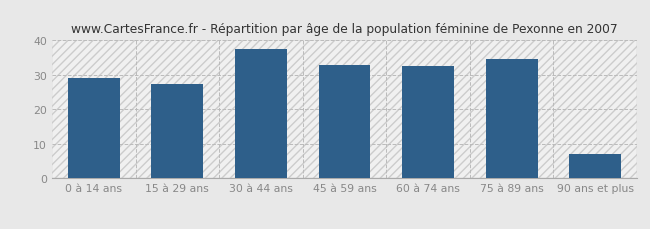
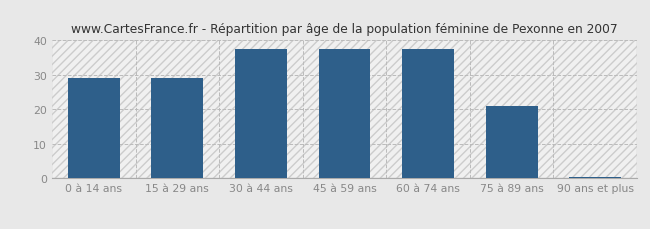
15 à 29 ans: 27.5 -> 29.0
45 à 59 ans: 33.0 -> 37.5
60 à 74 ans: 32.5 -> 37.5
75 à 89 ans: 34.5 -> 21.0
90 ans et plus: 7.0 -> 0.5
